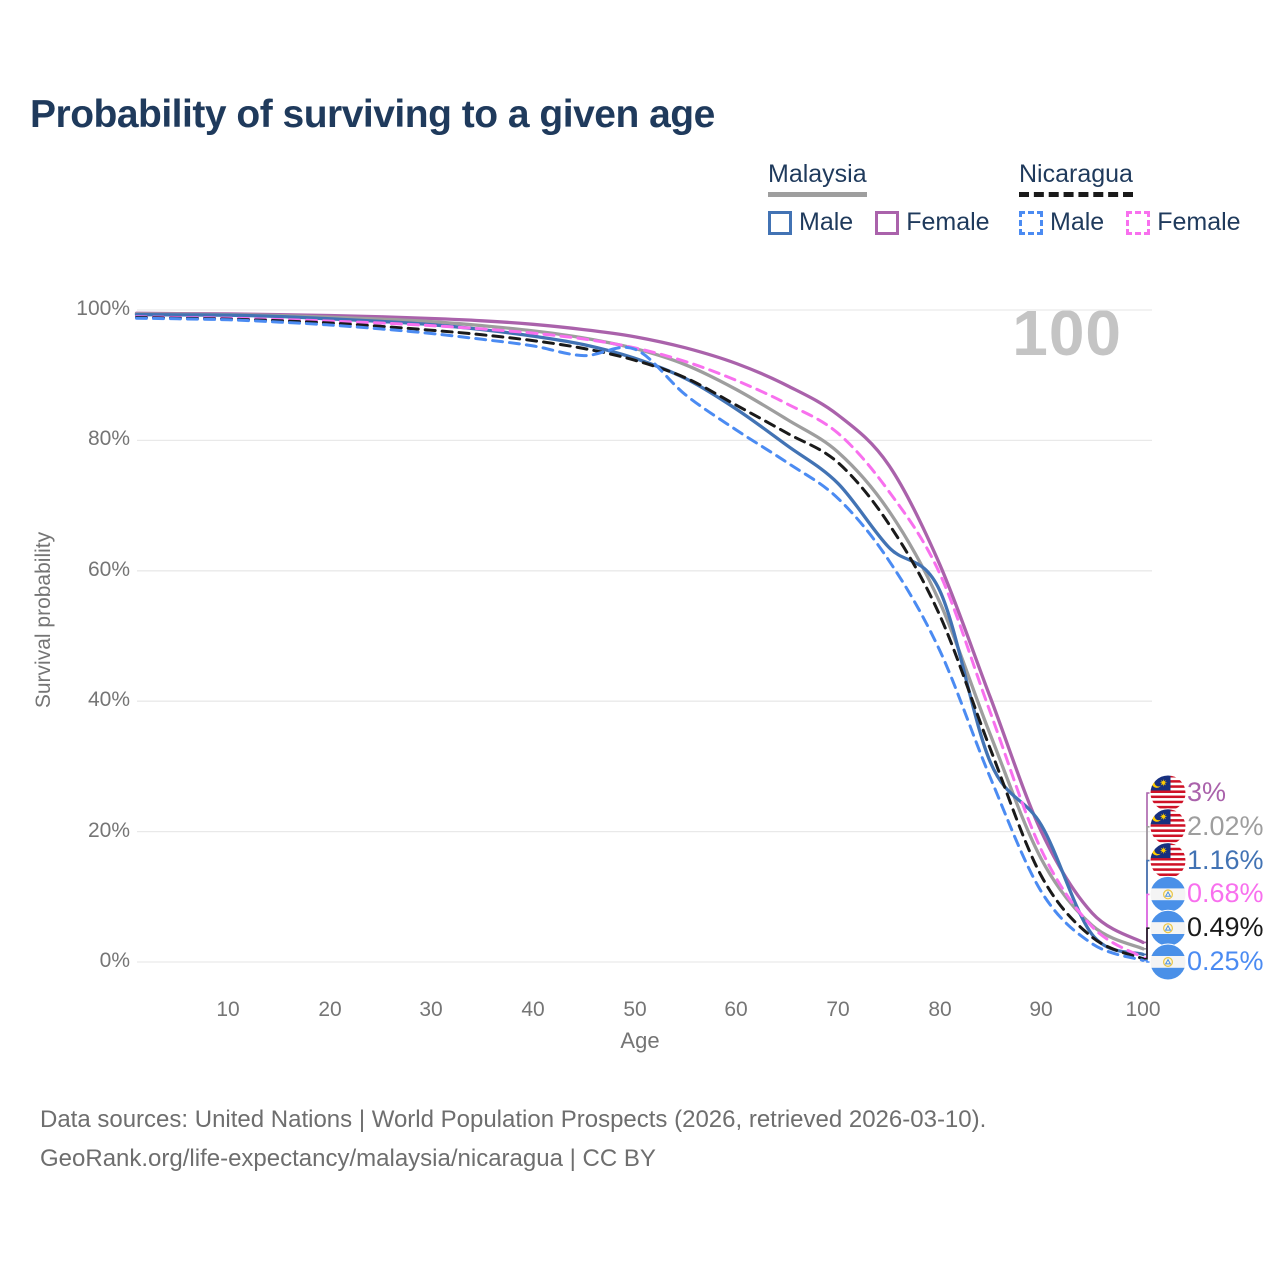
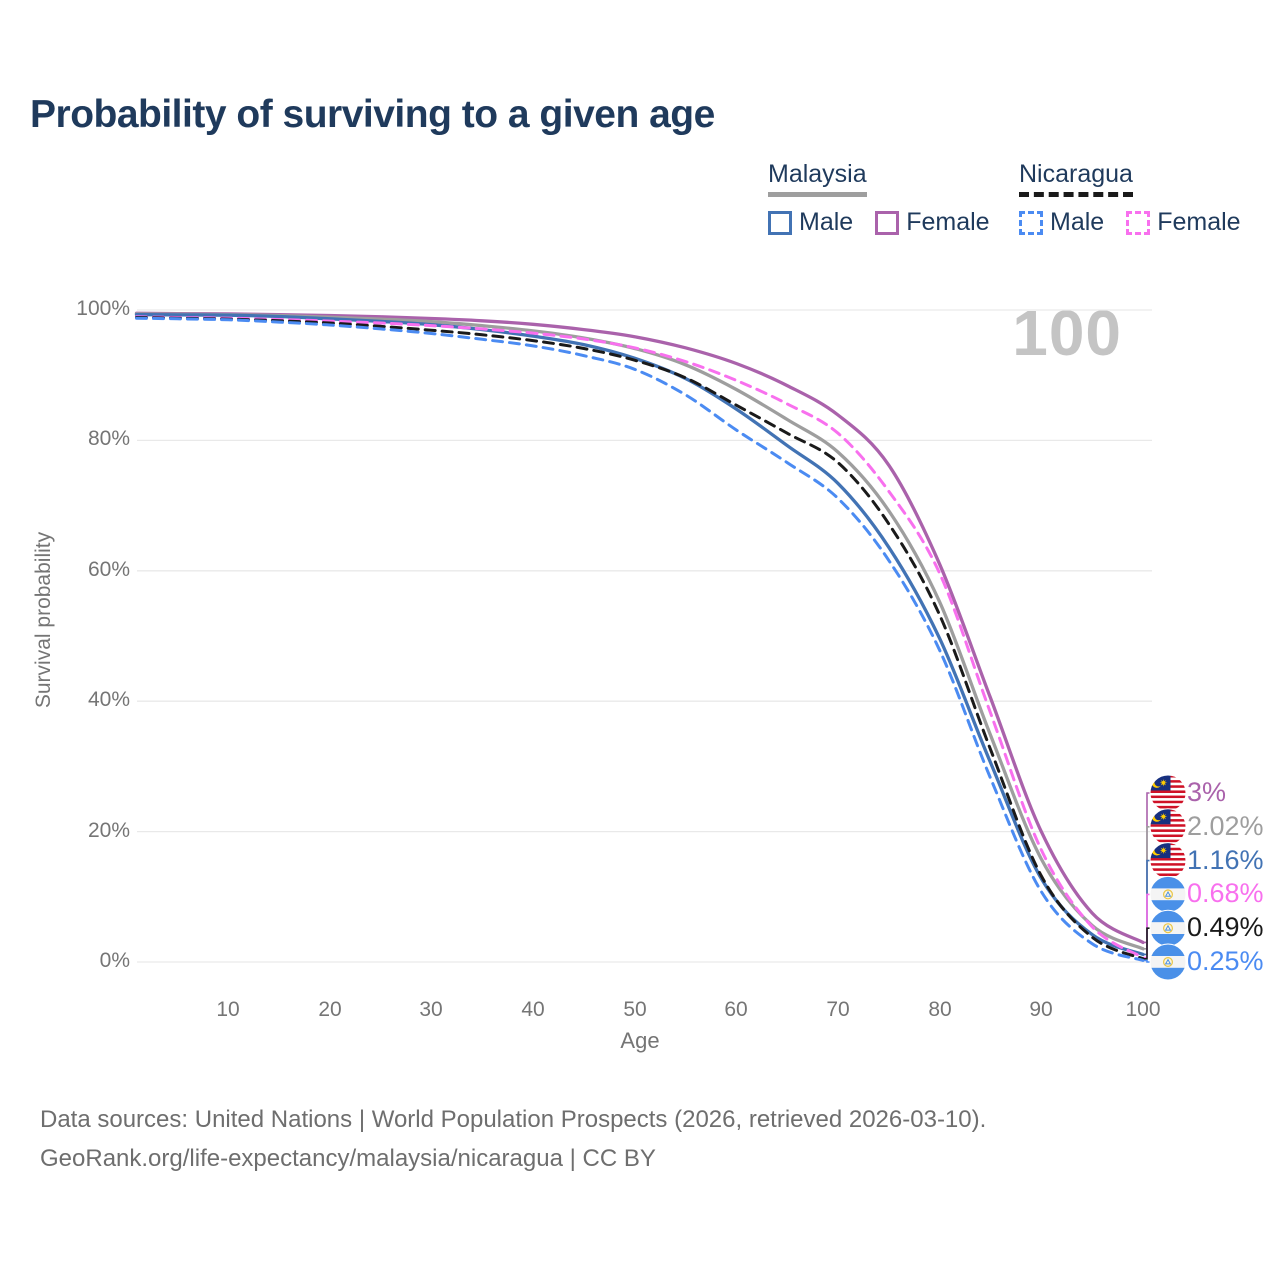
Nicaragua Male/50: 94% -> 91%
Malaysia Male/80: 57% -> 50%
Malaysia Male/90: 21% -> 13%
